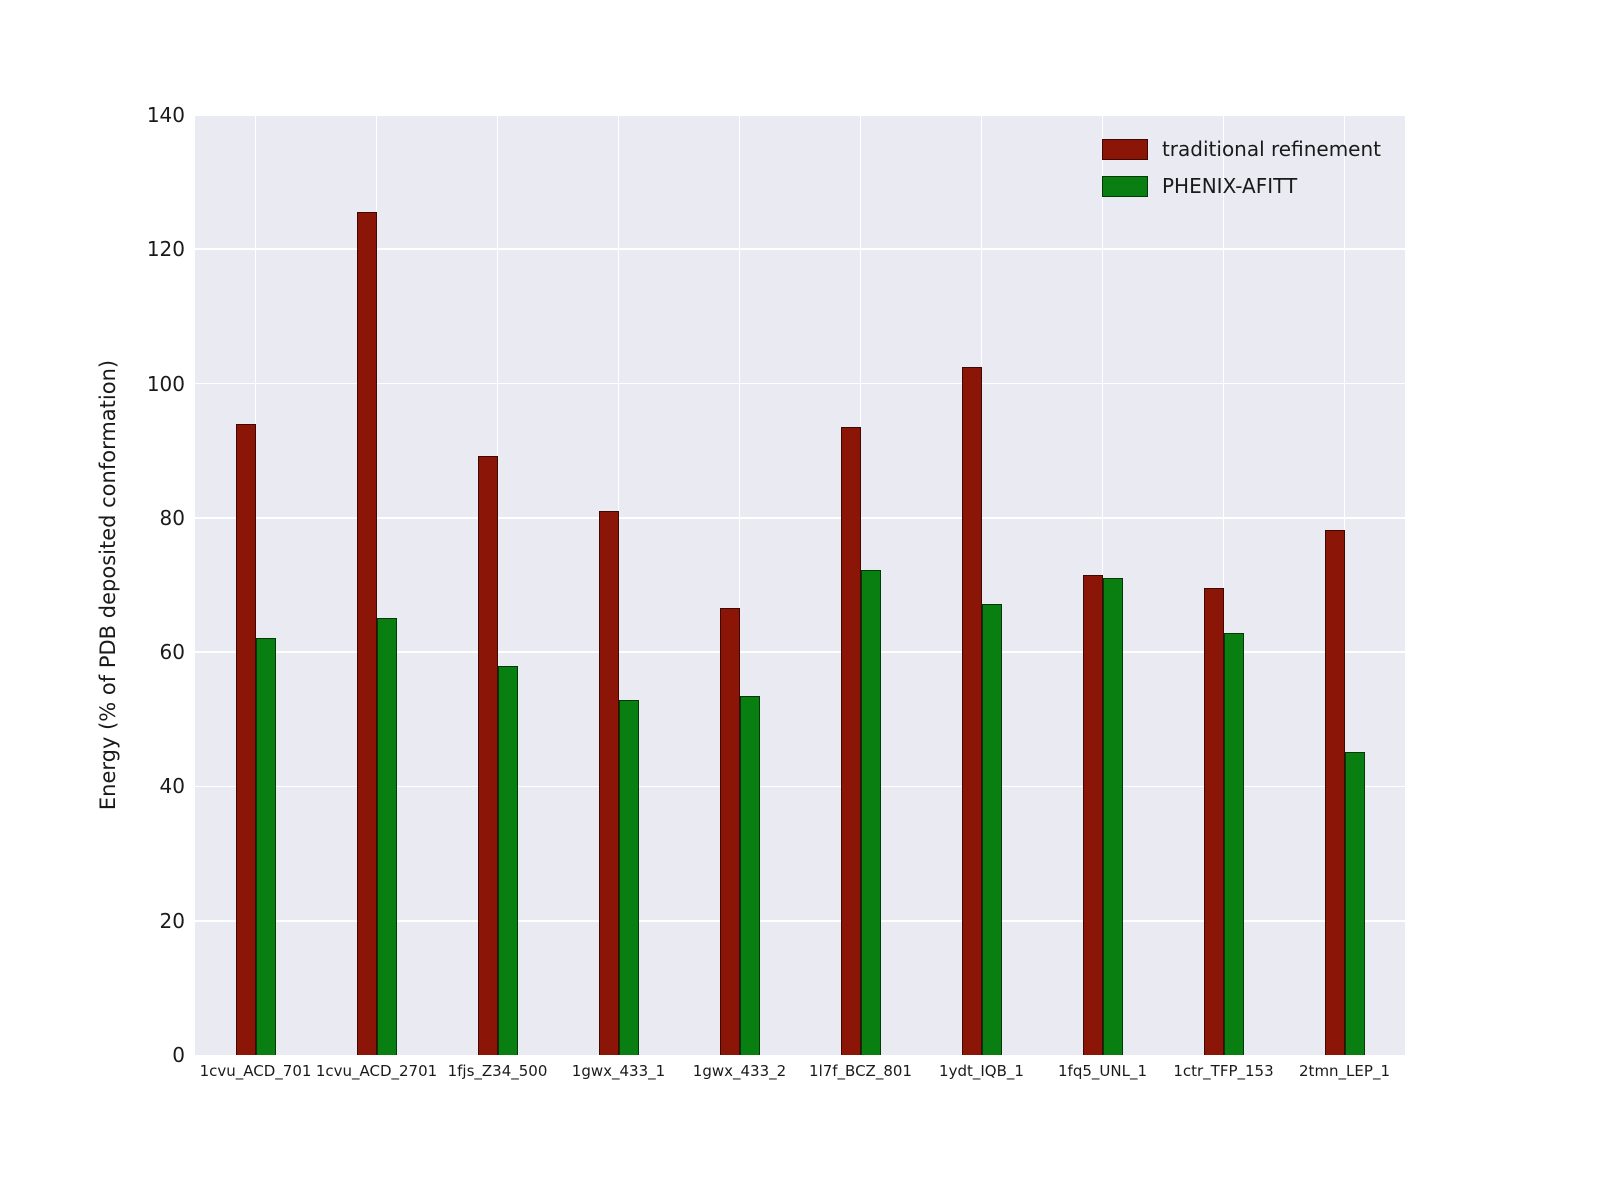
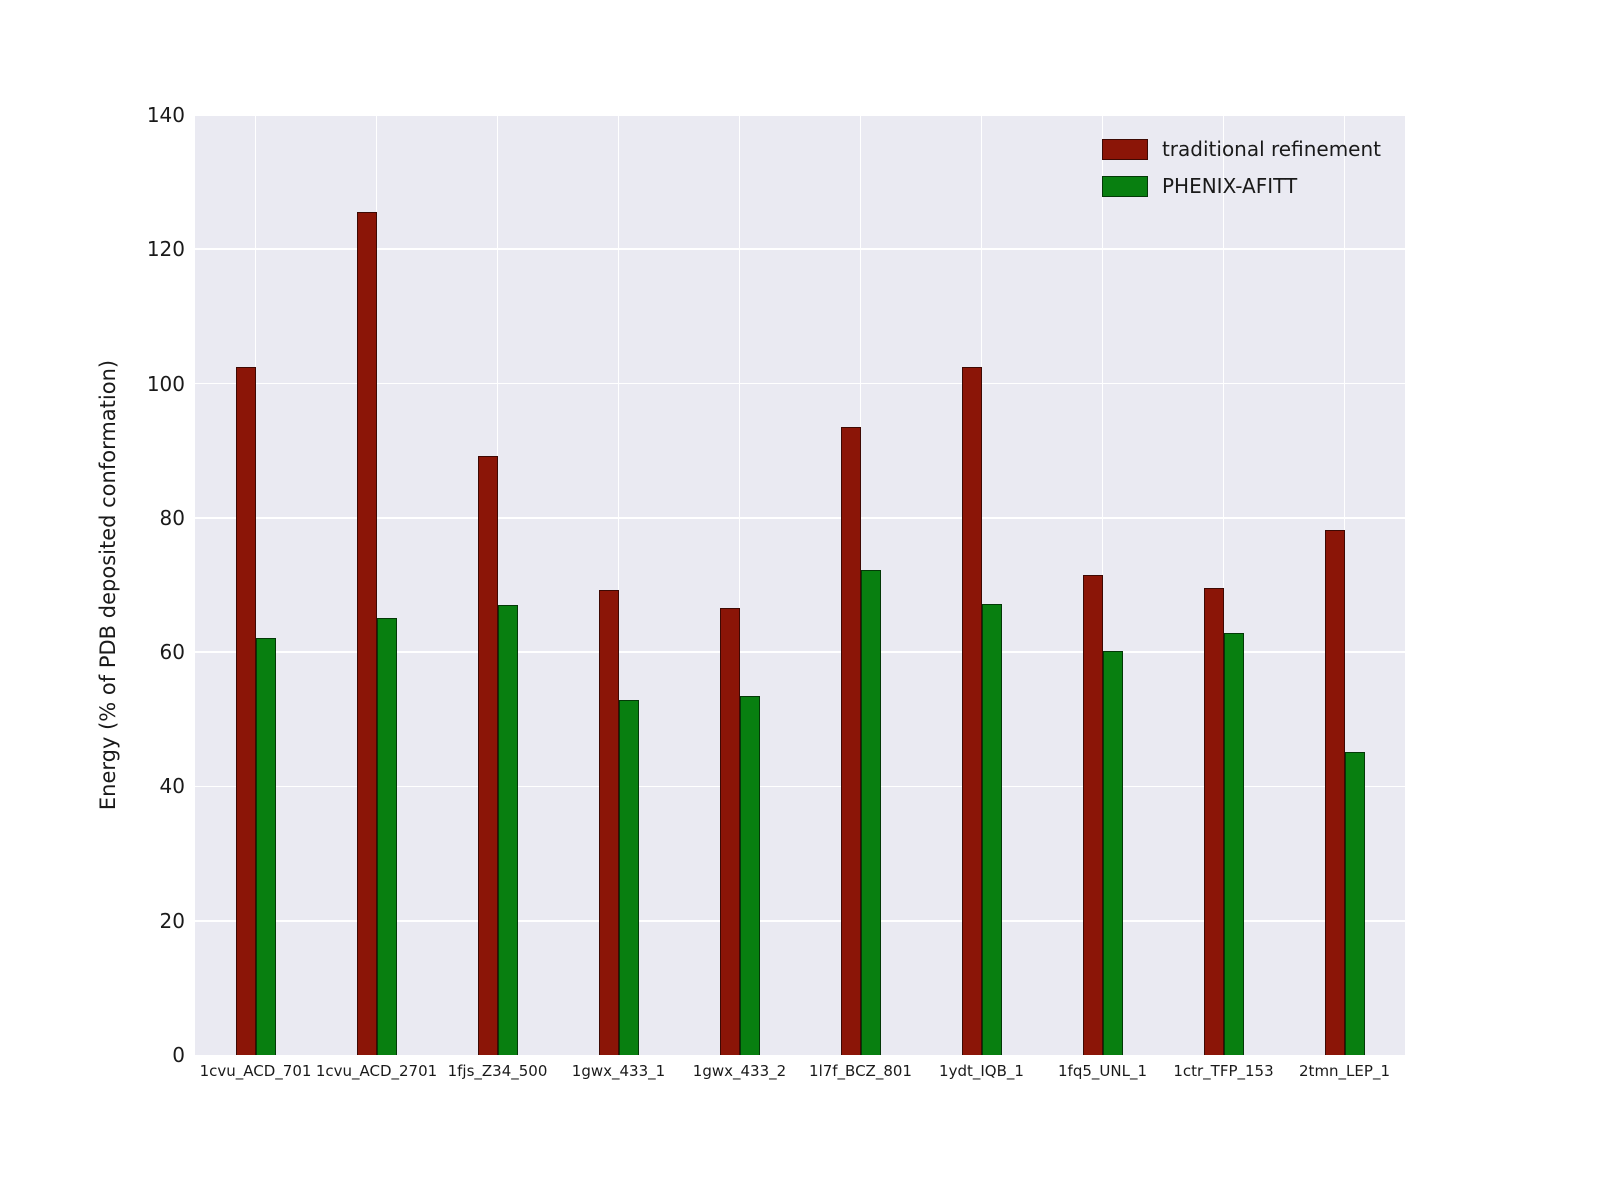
traditional refinement/1cvu_ACD_701: 94 -> 102
PHENIX-AFITT/1fjs_Z34_500: 58 -> 67
traditional refinement/1gwx_433_1: 81 -> 69
PHENIX-AFITT/1fq5_UNL_1: 71 -> 60
